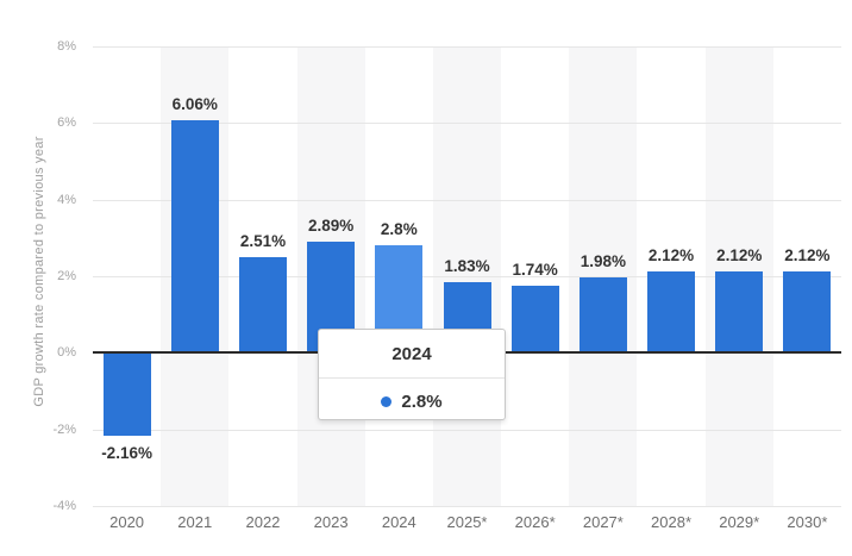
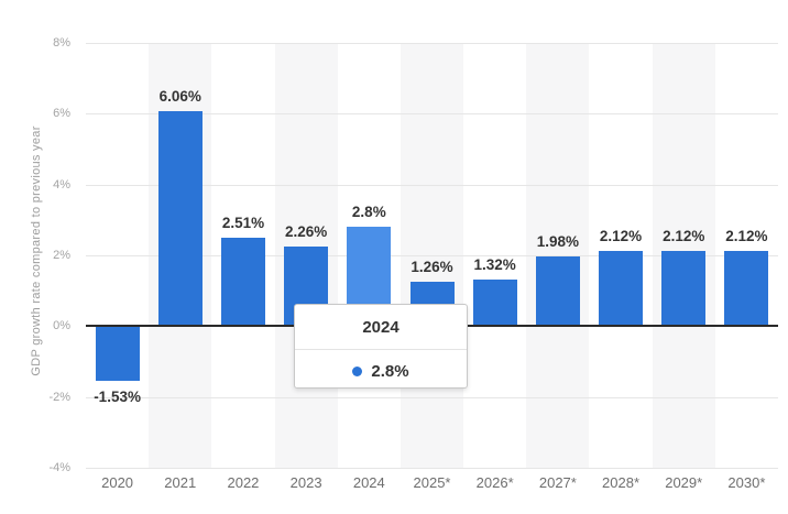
2020: -2.16% -> -1.53%
2023: 2.89% -> 2.26%
2025*: 1.83% -> 1.26%
2026*: 1.74% -> 1.32%
